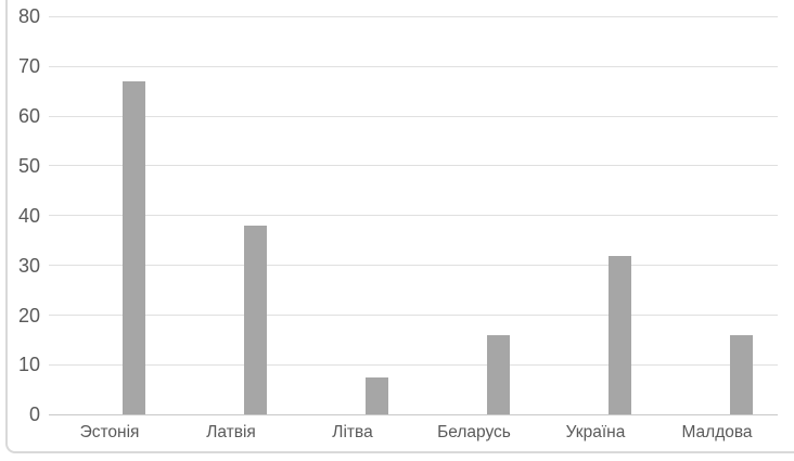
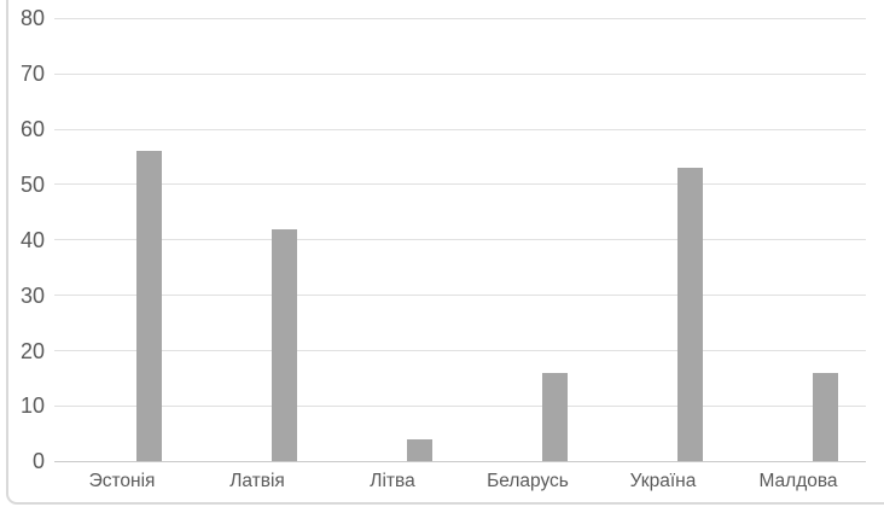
Эстонія: 67 -> 56
Латвія: 38 -> 42
Літва: 8 -> 4
Україна: 32 -> 53
